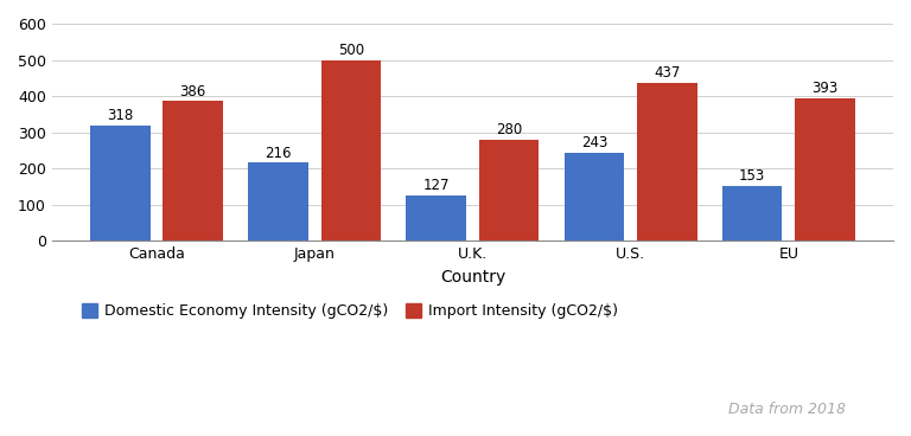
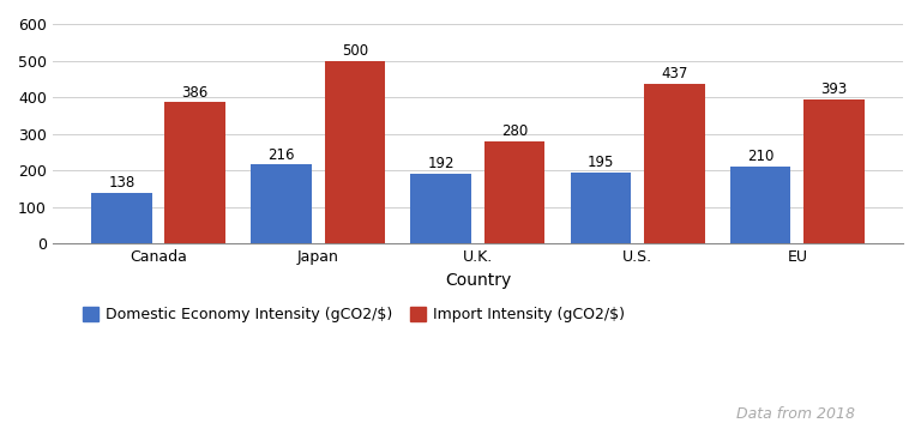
Domestic Economy Intensity (gCO2/$)/Canada: 318 -> 138
Domestic Economy Intensity (gCO2/$)/U.K.: 127 -> 192
Domestic Economy Intensity (gCO2/$)/U.S.: 243 -> 195
Domestic Economy Intensity (gCO2/$)/EU: 153 -> 210
